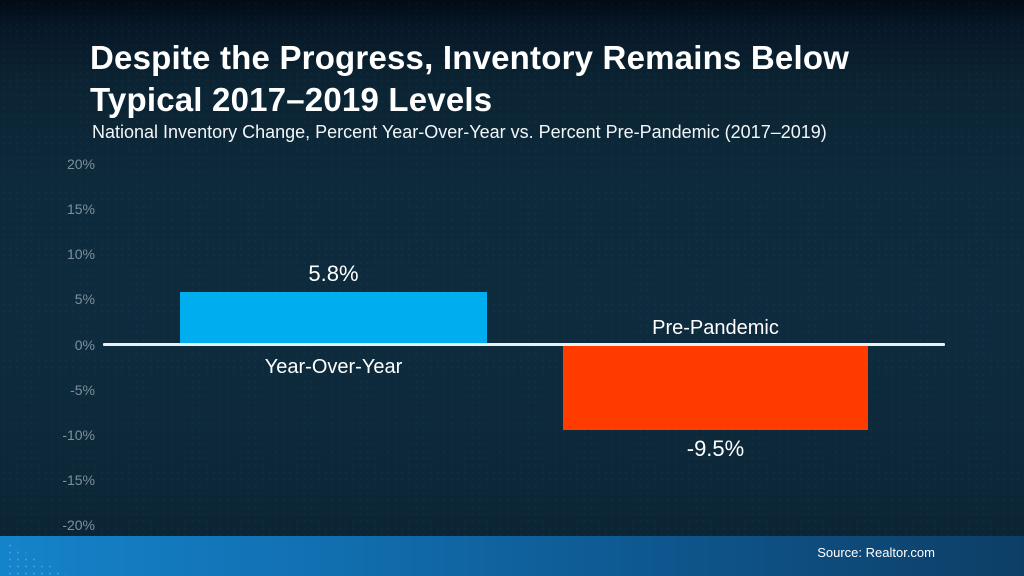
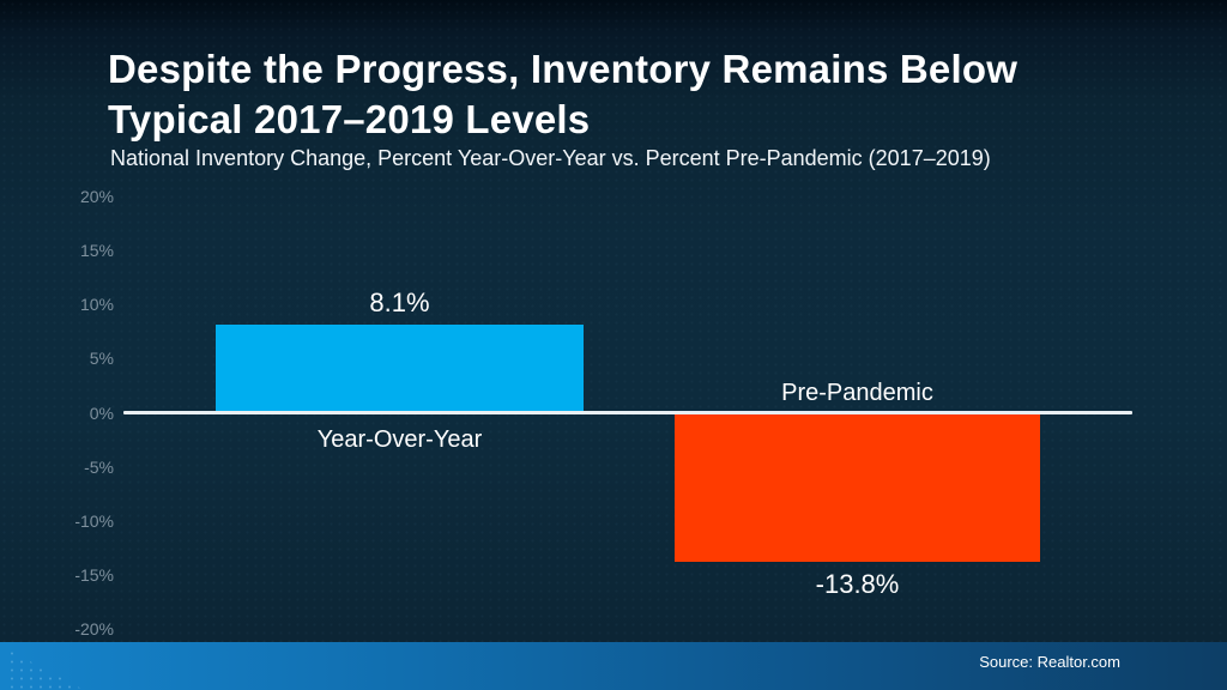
Year-Over-Year: 5.8% -> 8.1%
Pre-Pandemic: -9.5% -> -13.8%
